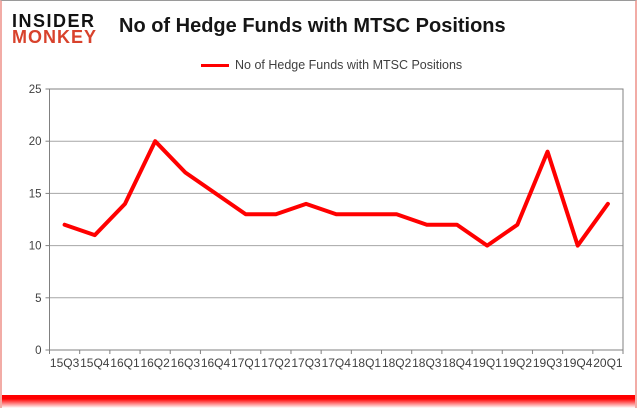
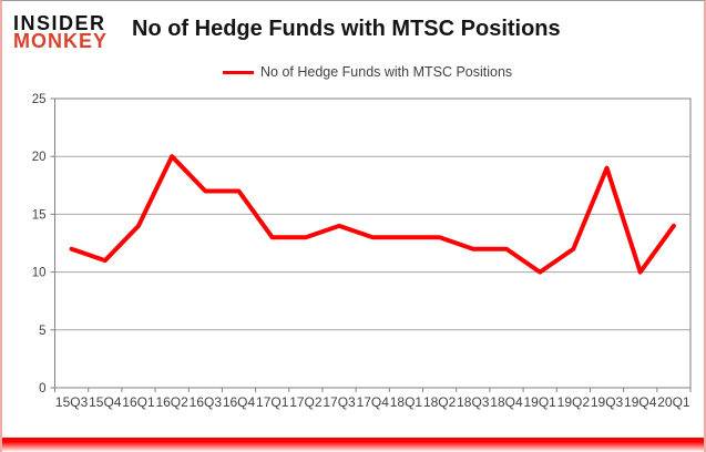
16Q4: 15 -> 17
